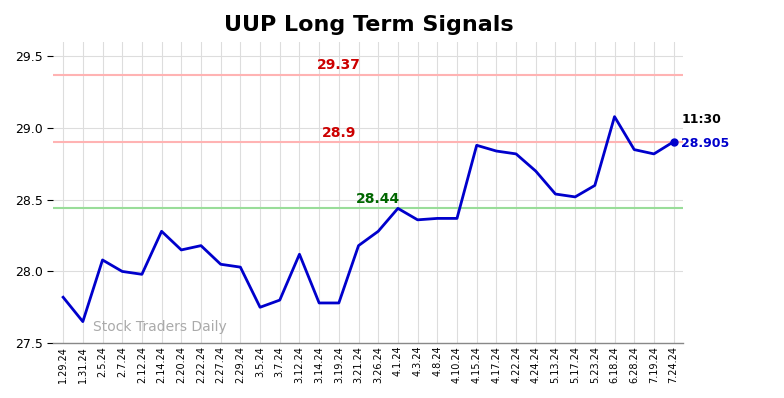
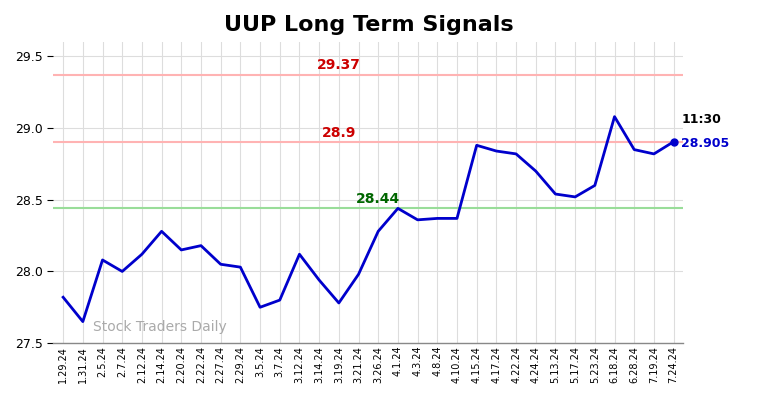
2.12.24: 27.98 -> 28.12
3.14.24: 27.78 -> 27.94
3.21.24: 28.18 -> 27.98
